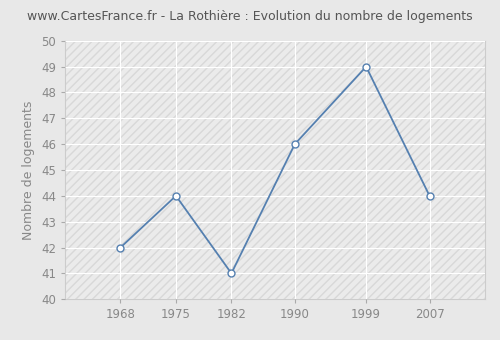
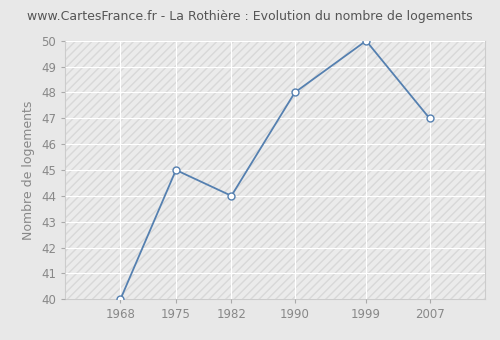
1968: 42 -> 40
1975: 44 -> 45
1982: 41 -> 44
1990: 46 -> 48
1999: 49 -> 50
2007: 44 -> 47
